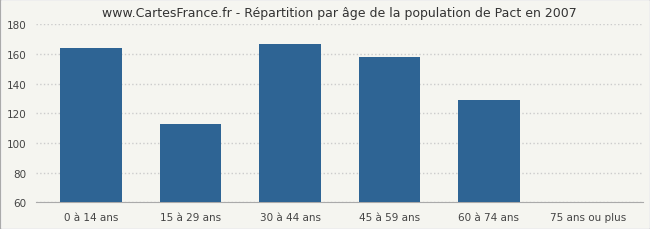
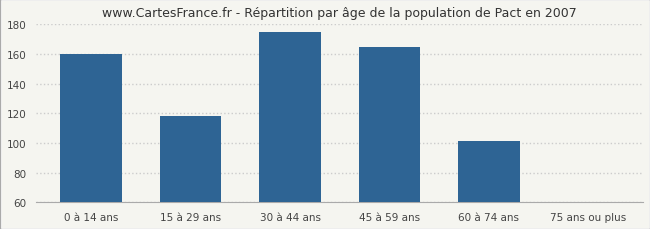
0 à 14 ans: 164 -> 160
15 à 29 ans: 113 -> 118
30 à 44 ans: 167 -> 175
45 à 59 ans: 158 -> 165
60 à 74 ans: 129 -> 101
